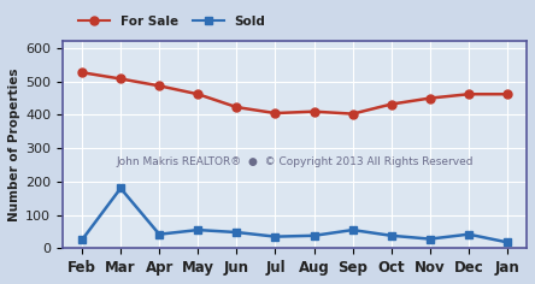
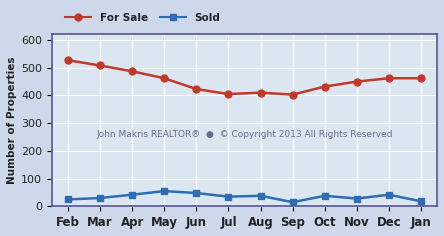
Sold/Mar: 180 -> 30
Sold/Sep: 55 -> 15
